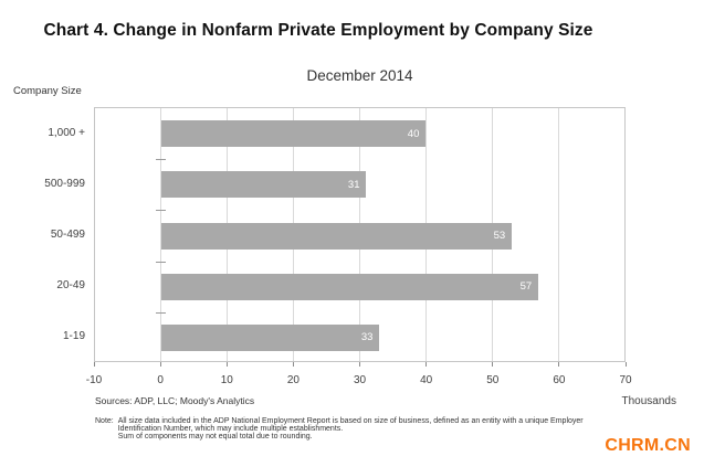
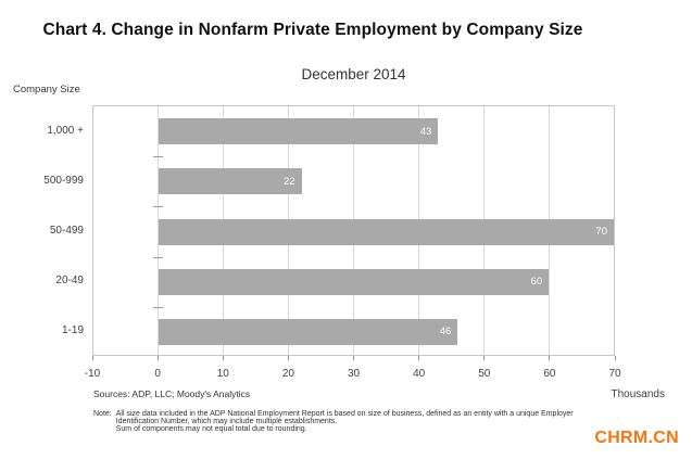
1,000 +: 40 -> 43
500-999: 31 -> 22
50-499: 53 -> 70
20-49: 57 -> 60
1-19: 33 -> 46
